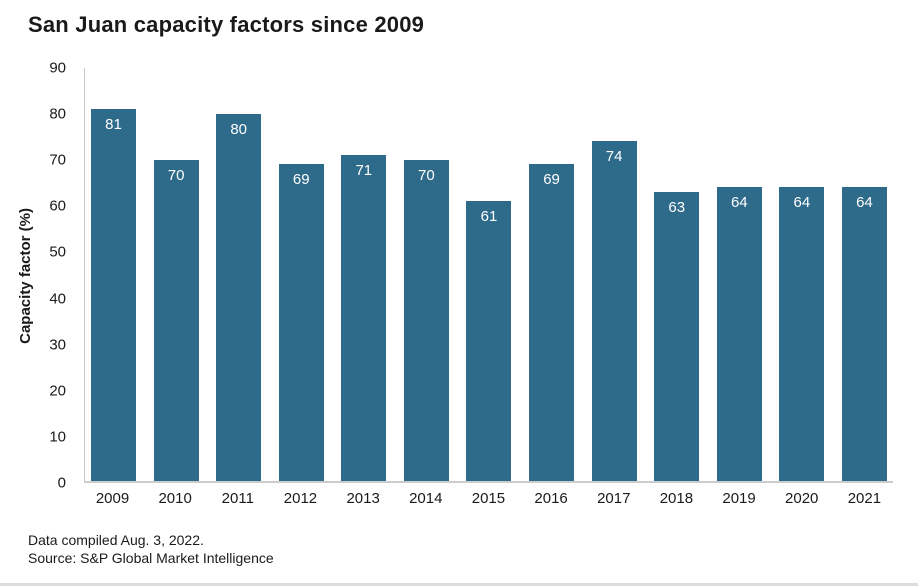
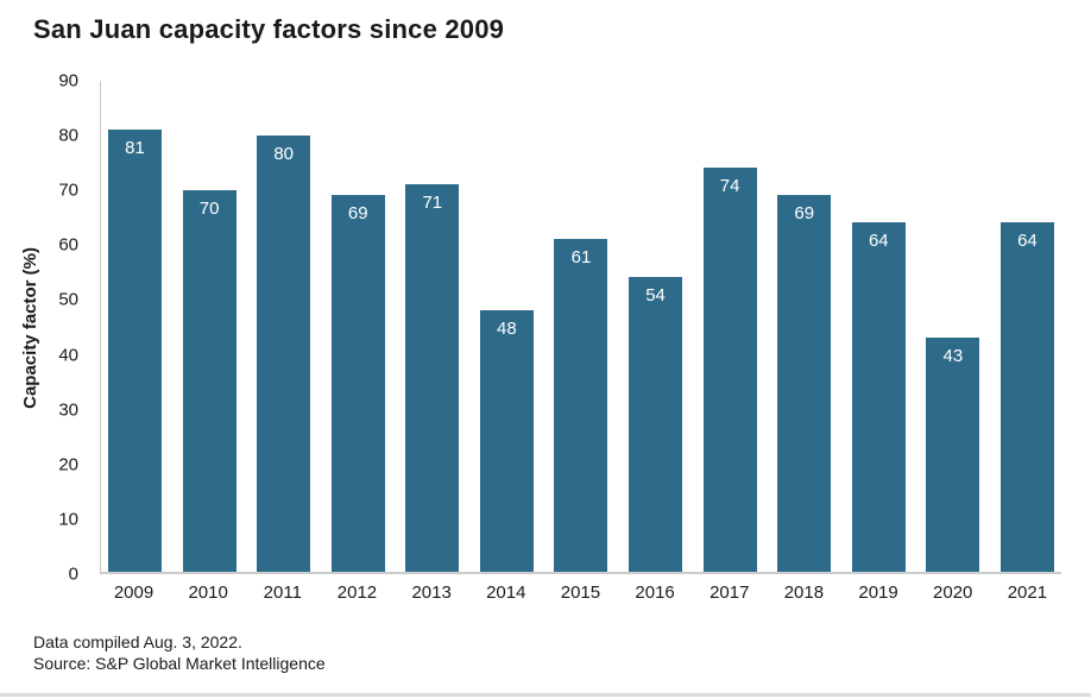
2014: 70 -> 48
2016: 69 -> 54
2018: 63 -> 69
2020: 64 -> 43
